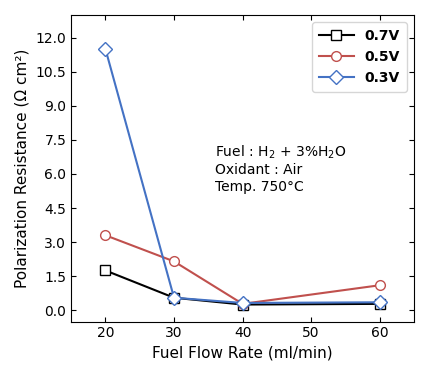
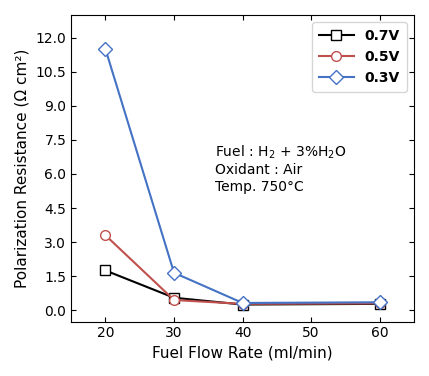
0.5V/30: 2.15 -> 0.45
0.3V/30: 0.55 -> 1.65
0.5V/60: 1.10 -> 0.30
